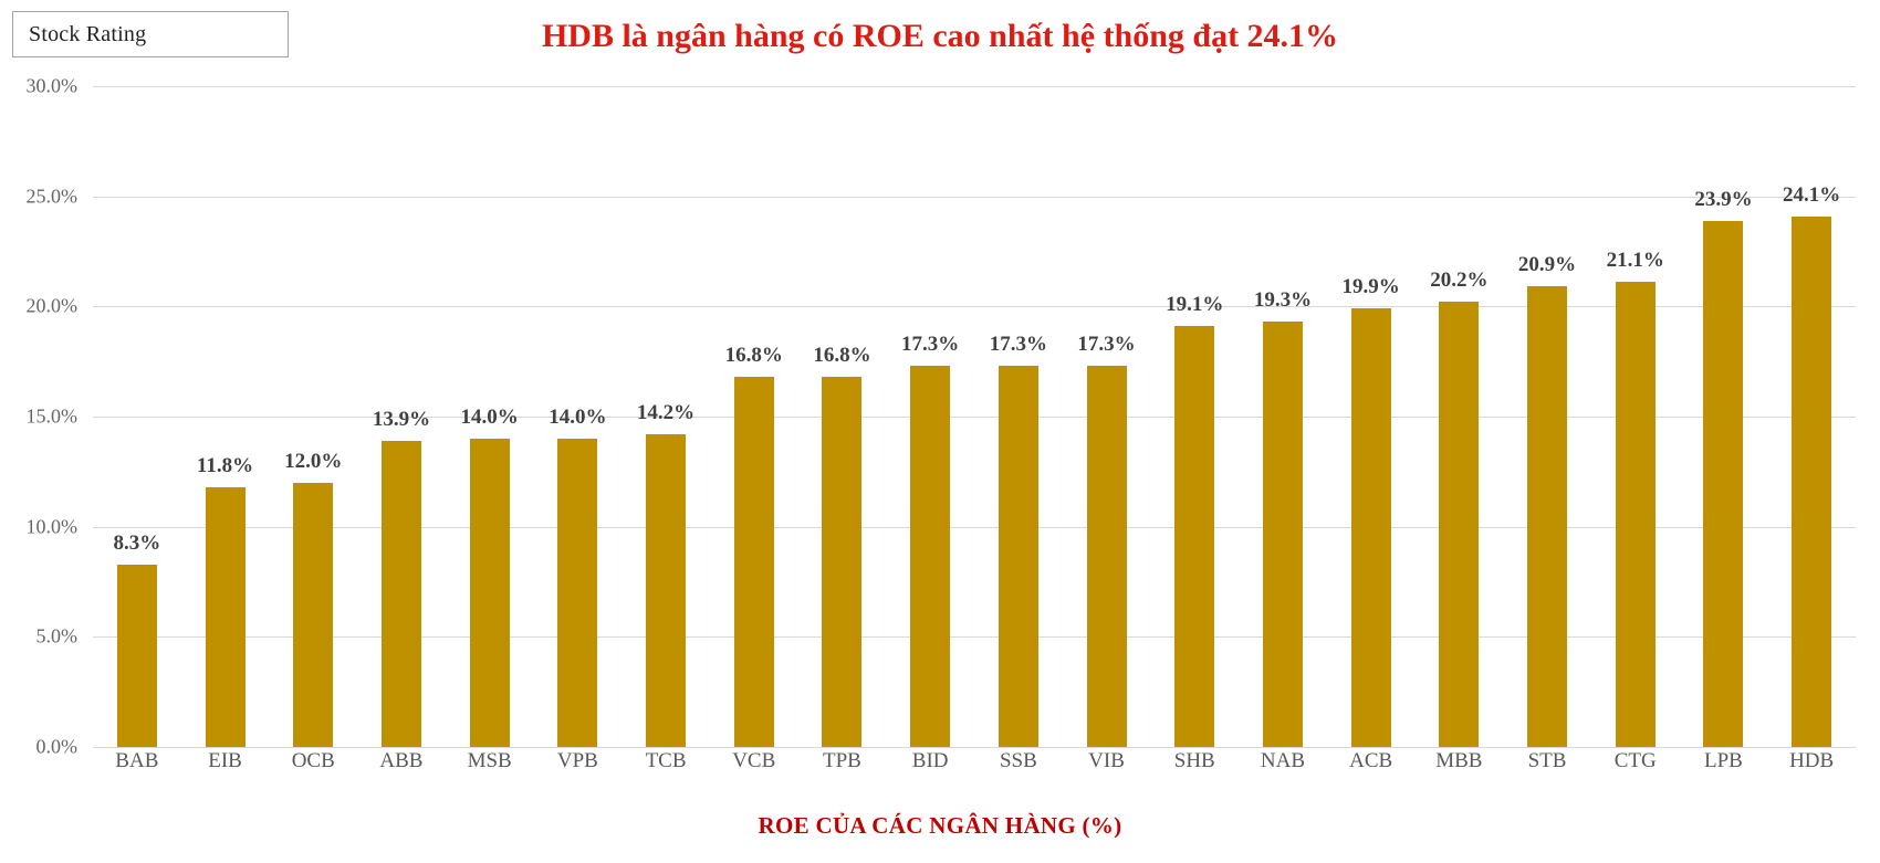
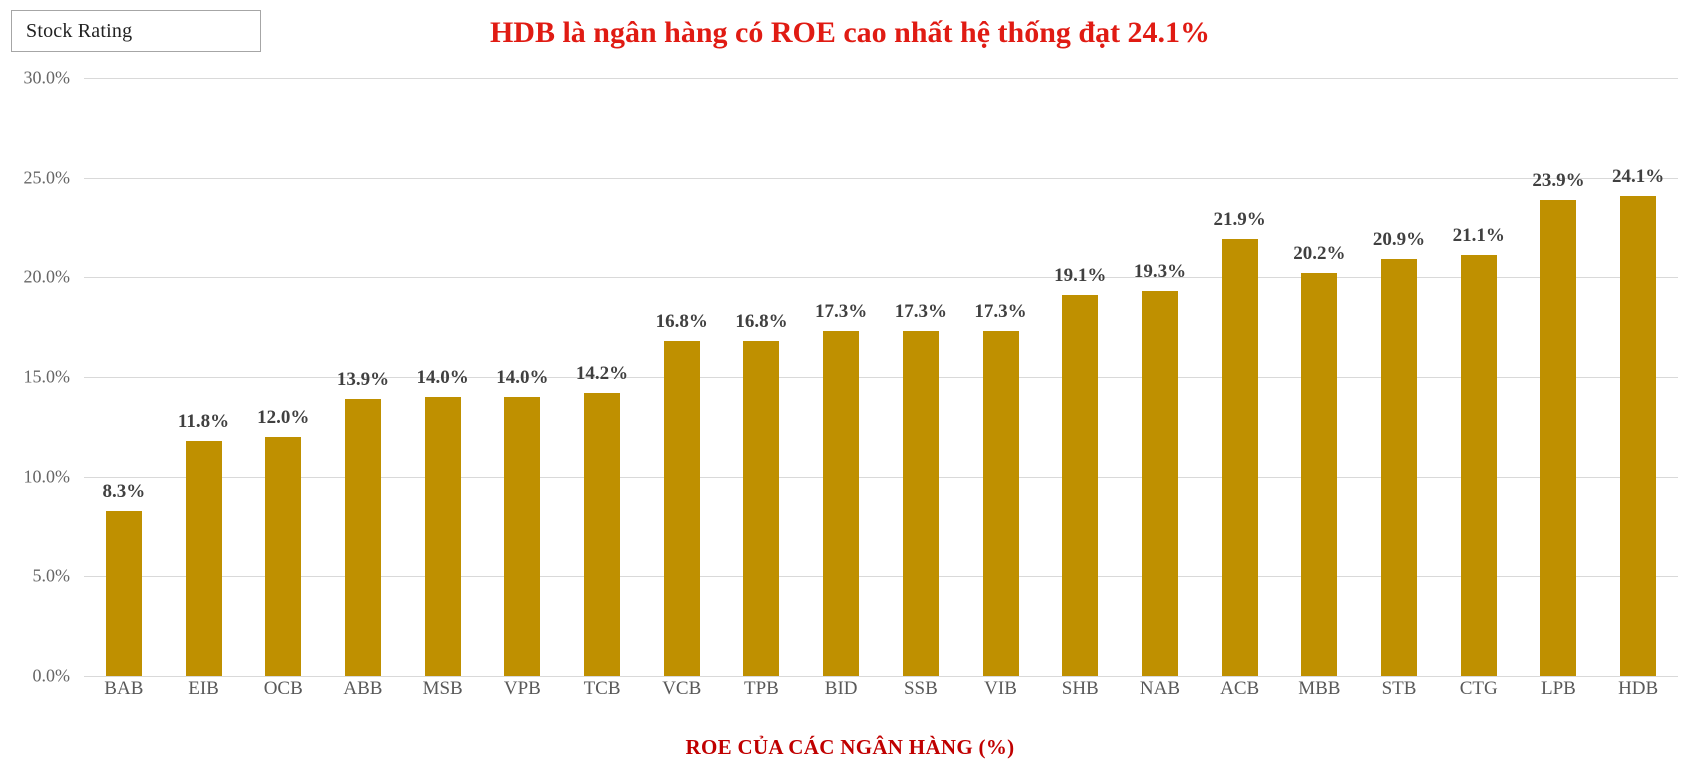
ACB: 19.9% -> 21.9%
